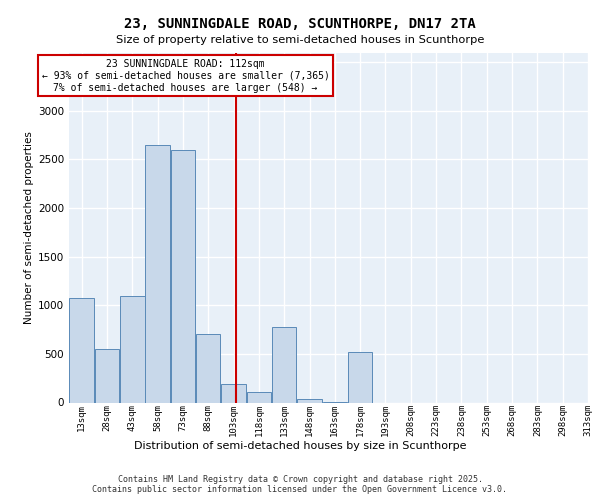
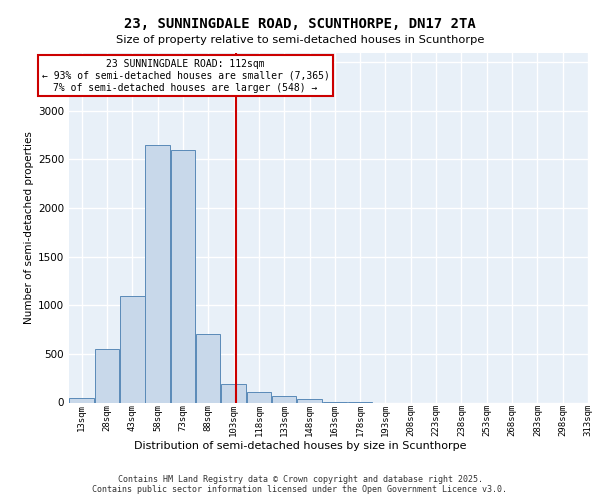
13sqm: 1080 -> 50
133sqm: 780 -> 70
178sqm: 520 -> 0
